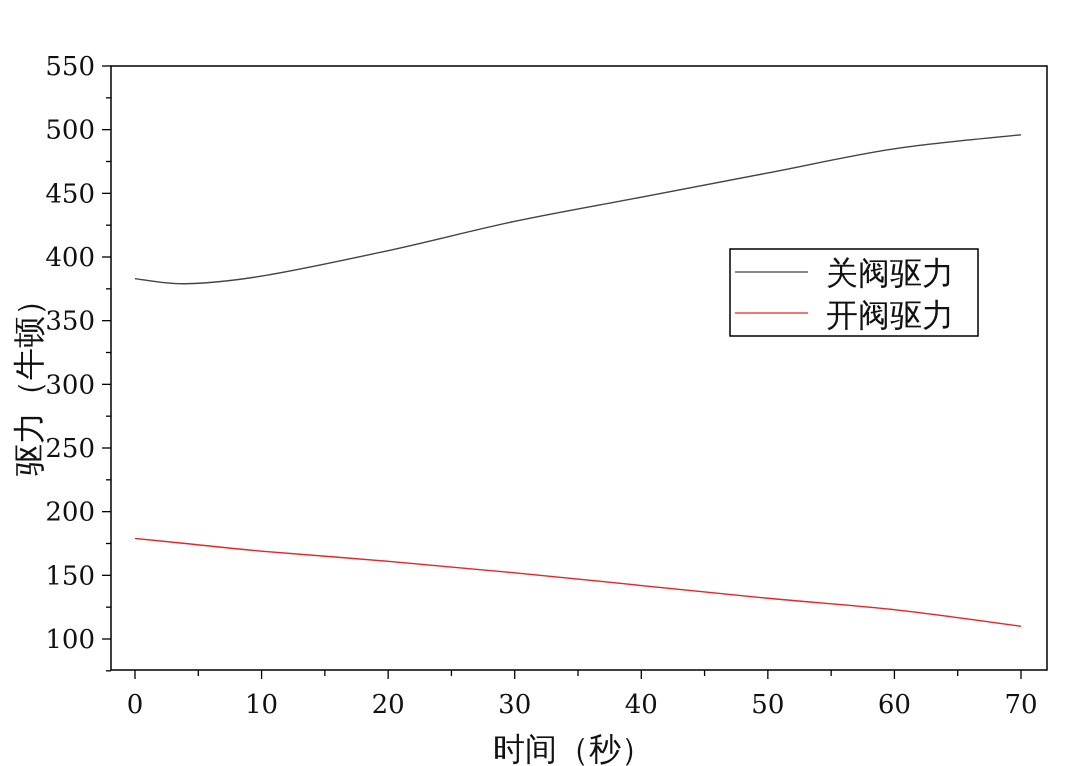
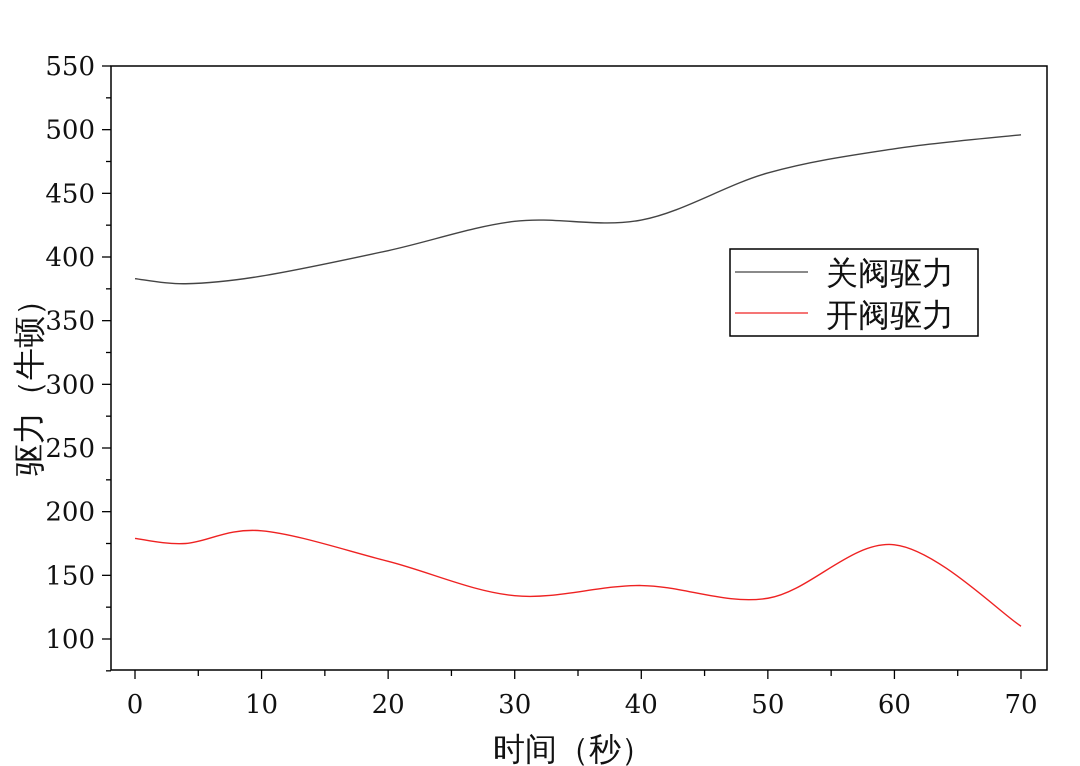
开阀驱力/10: 169 -> 185
开阀驱力/30: 152 -> 134
关阀驱力/40: 447 -> 429
开阀驱力/60: 123 -> 174
